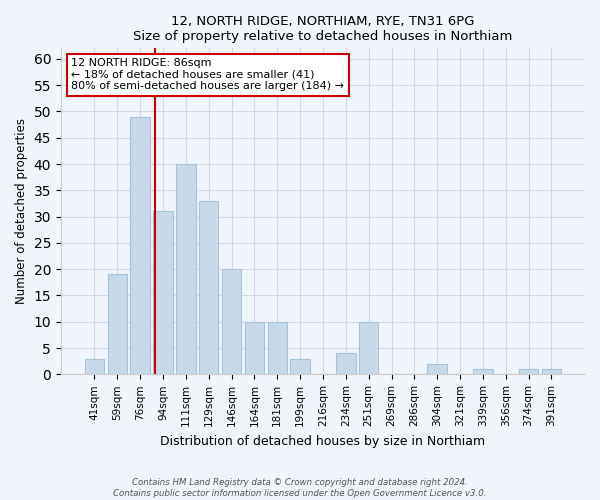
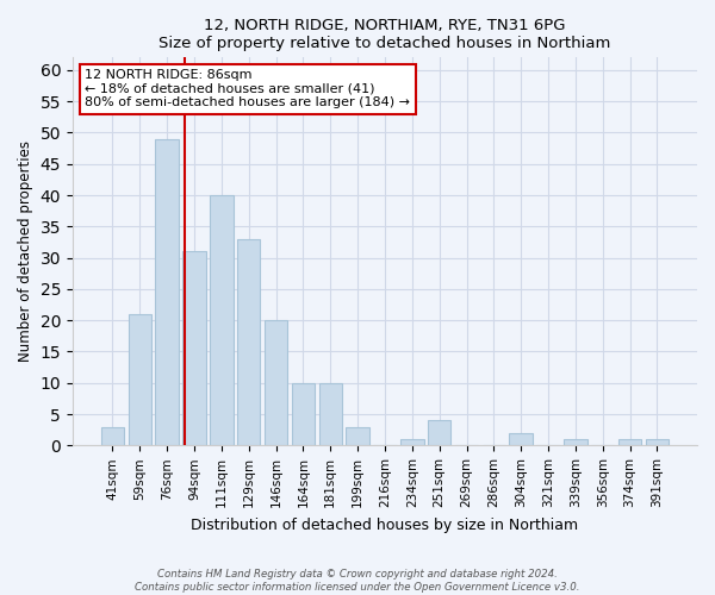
59sqm: 19 -> 21
234sqm: 4 -> 1
251sqm: 10 -> 4
